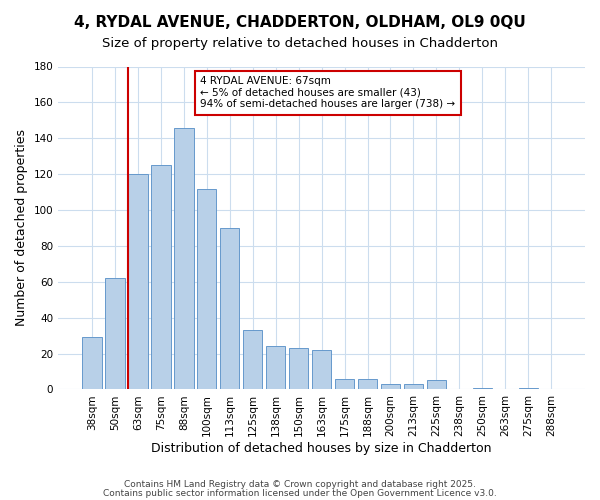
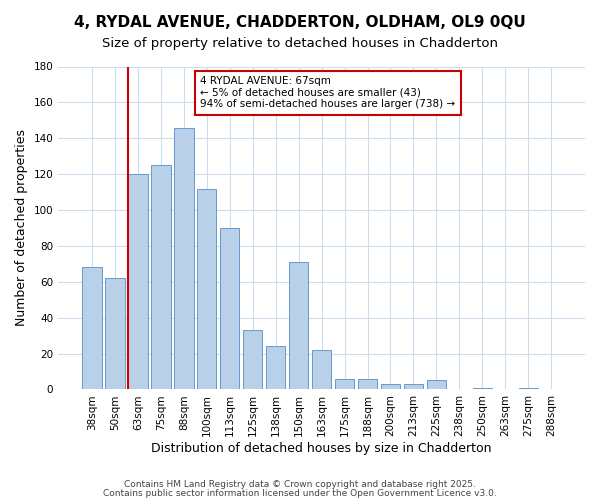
38sqm: 29 -> 68
150sqm: 23 -> 71
